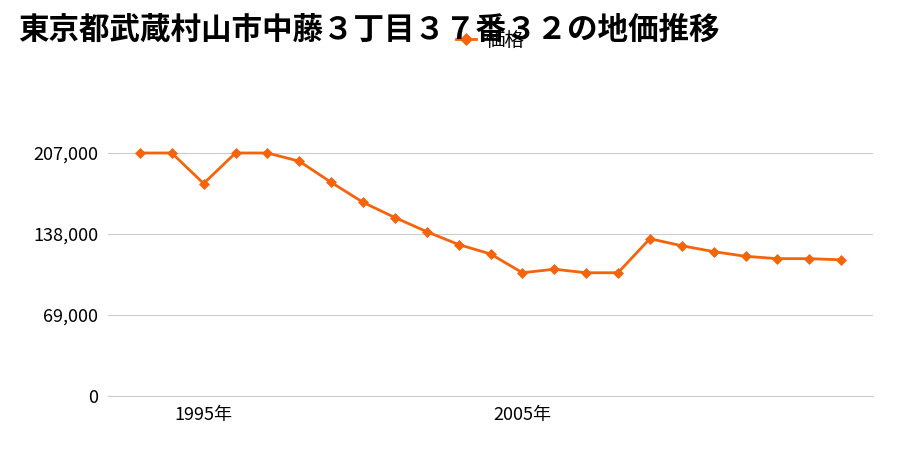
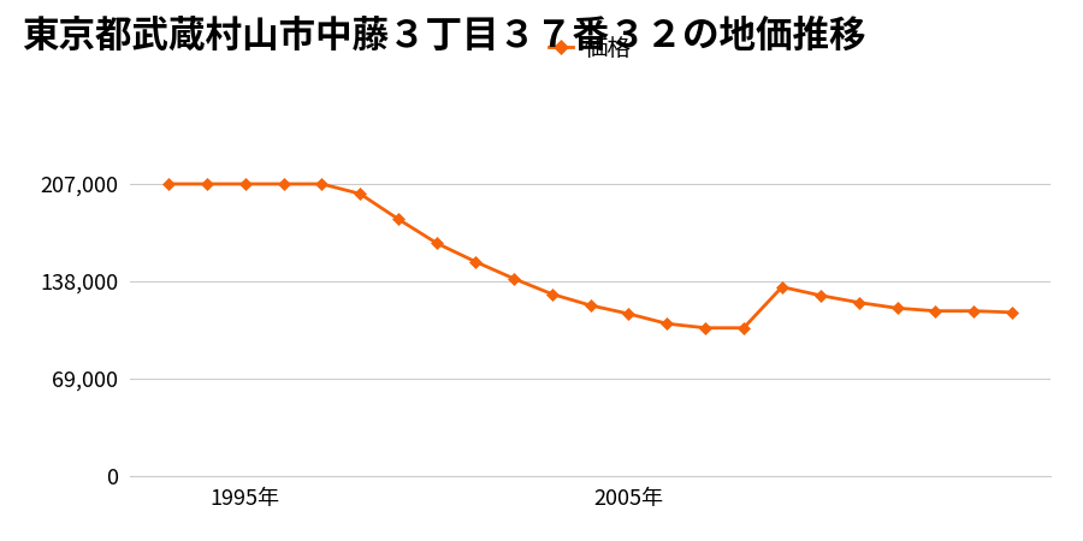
1995年: 181,000 -> 207,000
2005年: 105,000 -> 115,000
